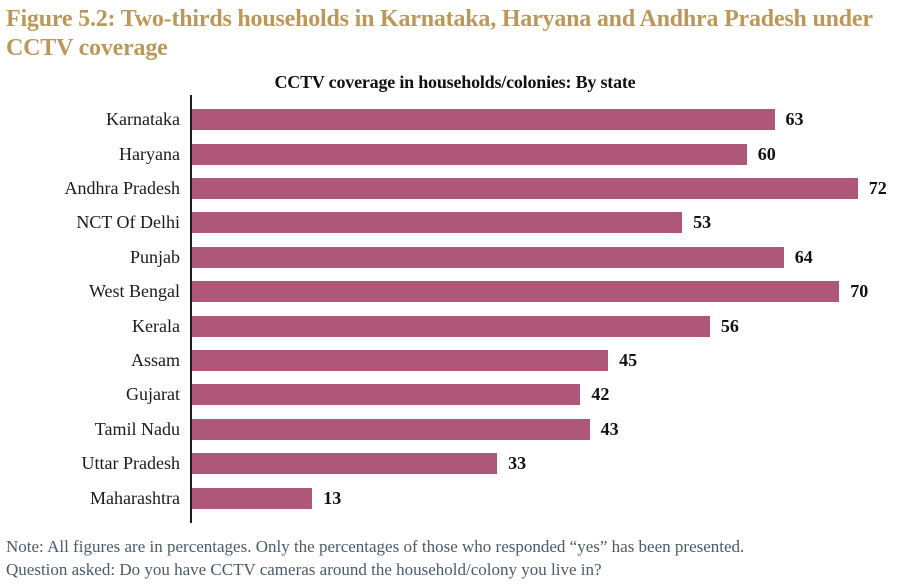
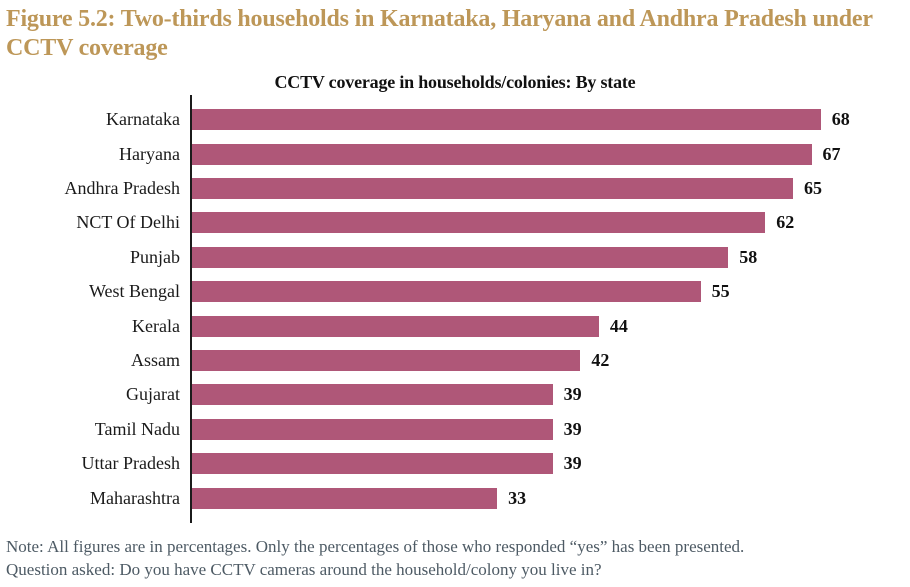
Karnataka: 63 -> 68
Haryana: 60 -> 67
Andhra Pradesh: 72 -> 65
NCT Of Delhi: 53 -> 62
Punjab: 64 -> 58
West Bengal: 70 -> 55
Kerala: 56 -> 44
Assam: 45 -> 42
Gujarat: 42 -> 39
Tamil Nadu: 43 -> 39
Uttar Pradesh: 33 -> 39
Maharashtra: 13 -> 33
